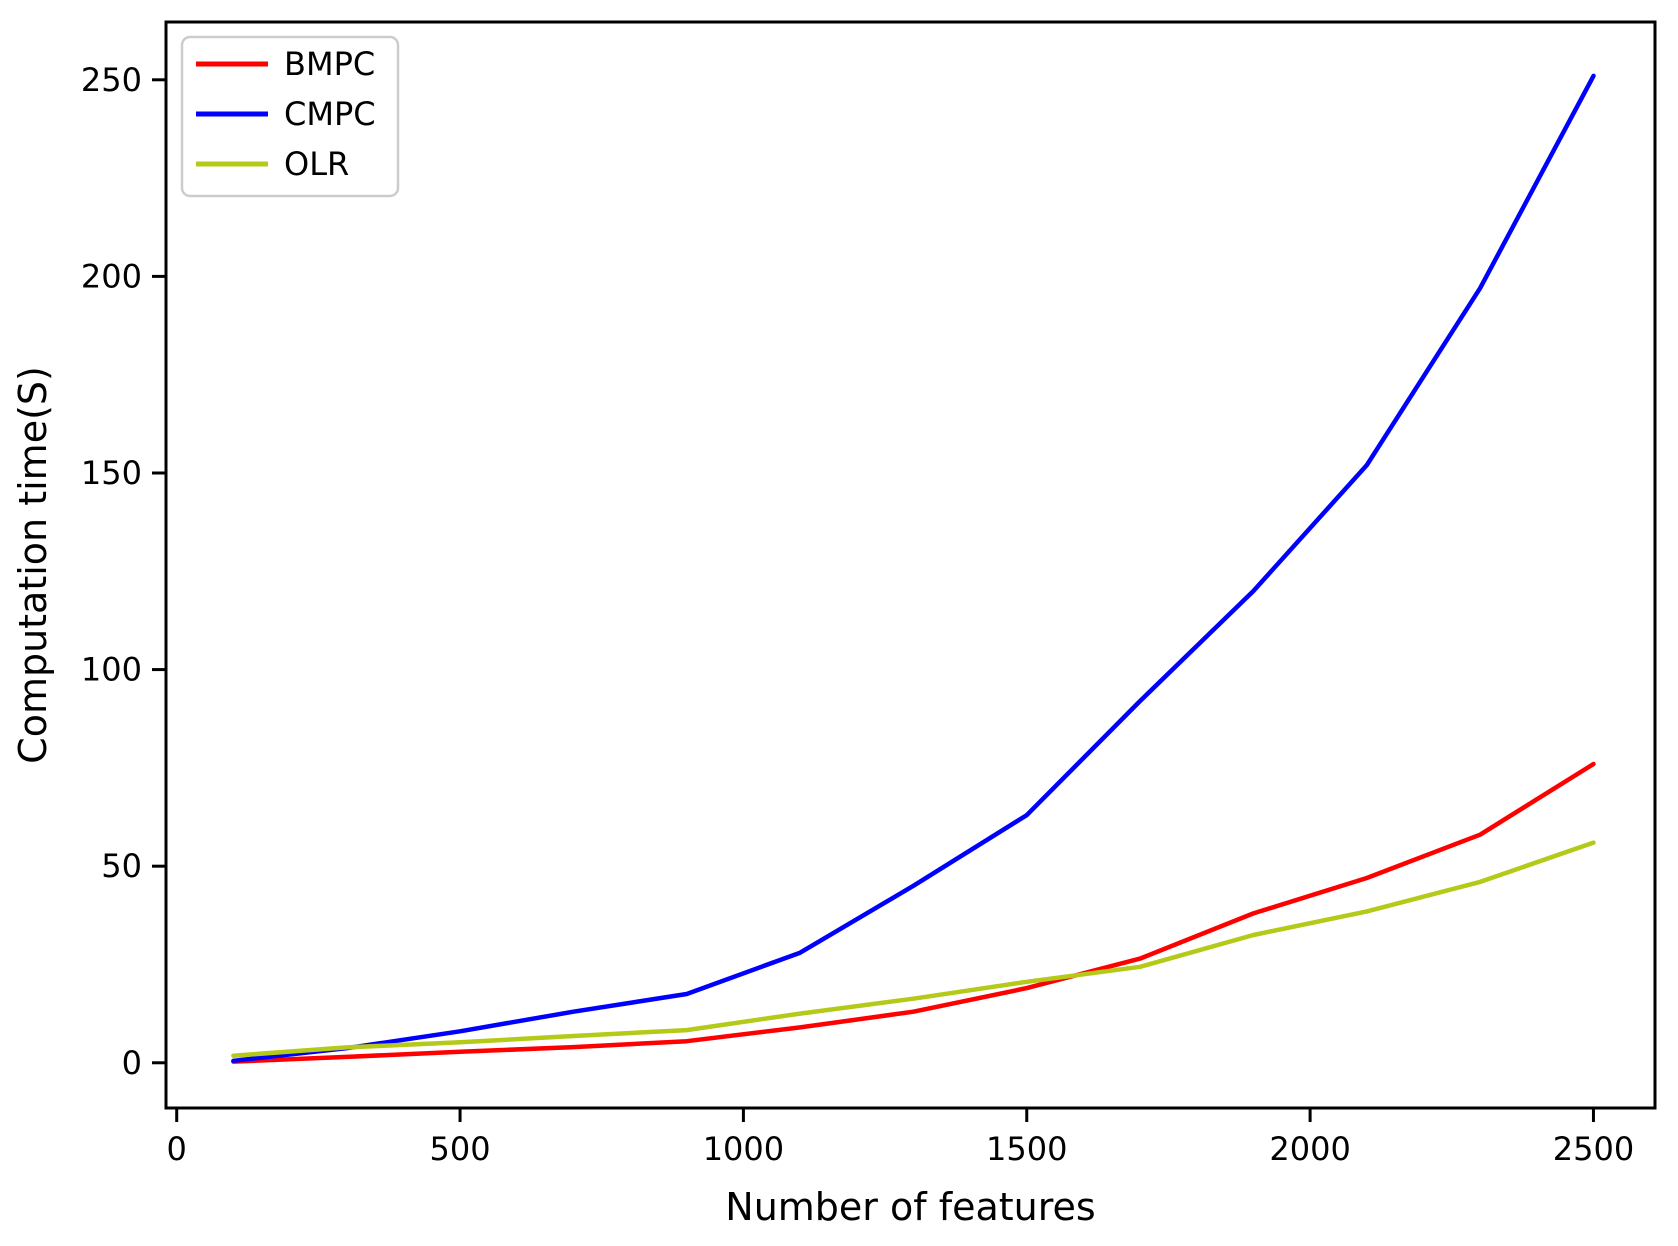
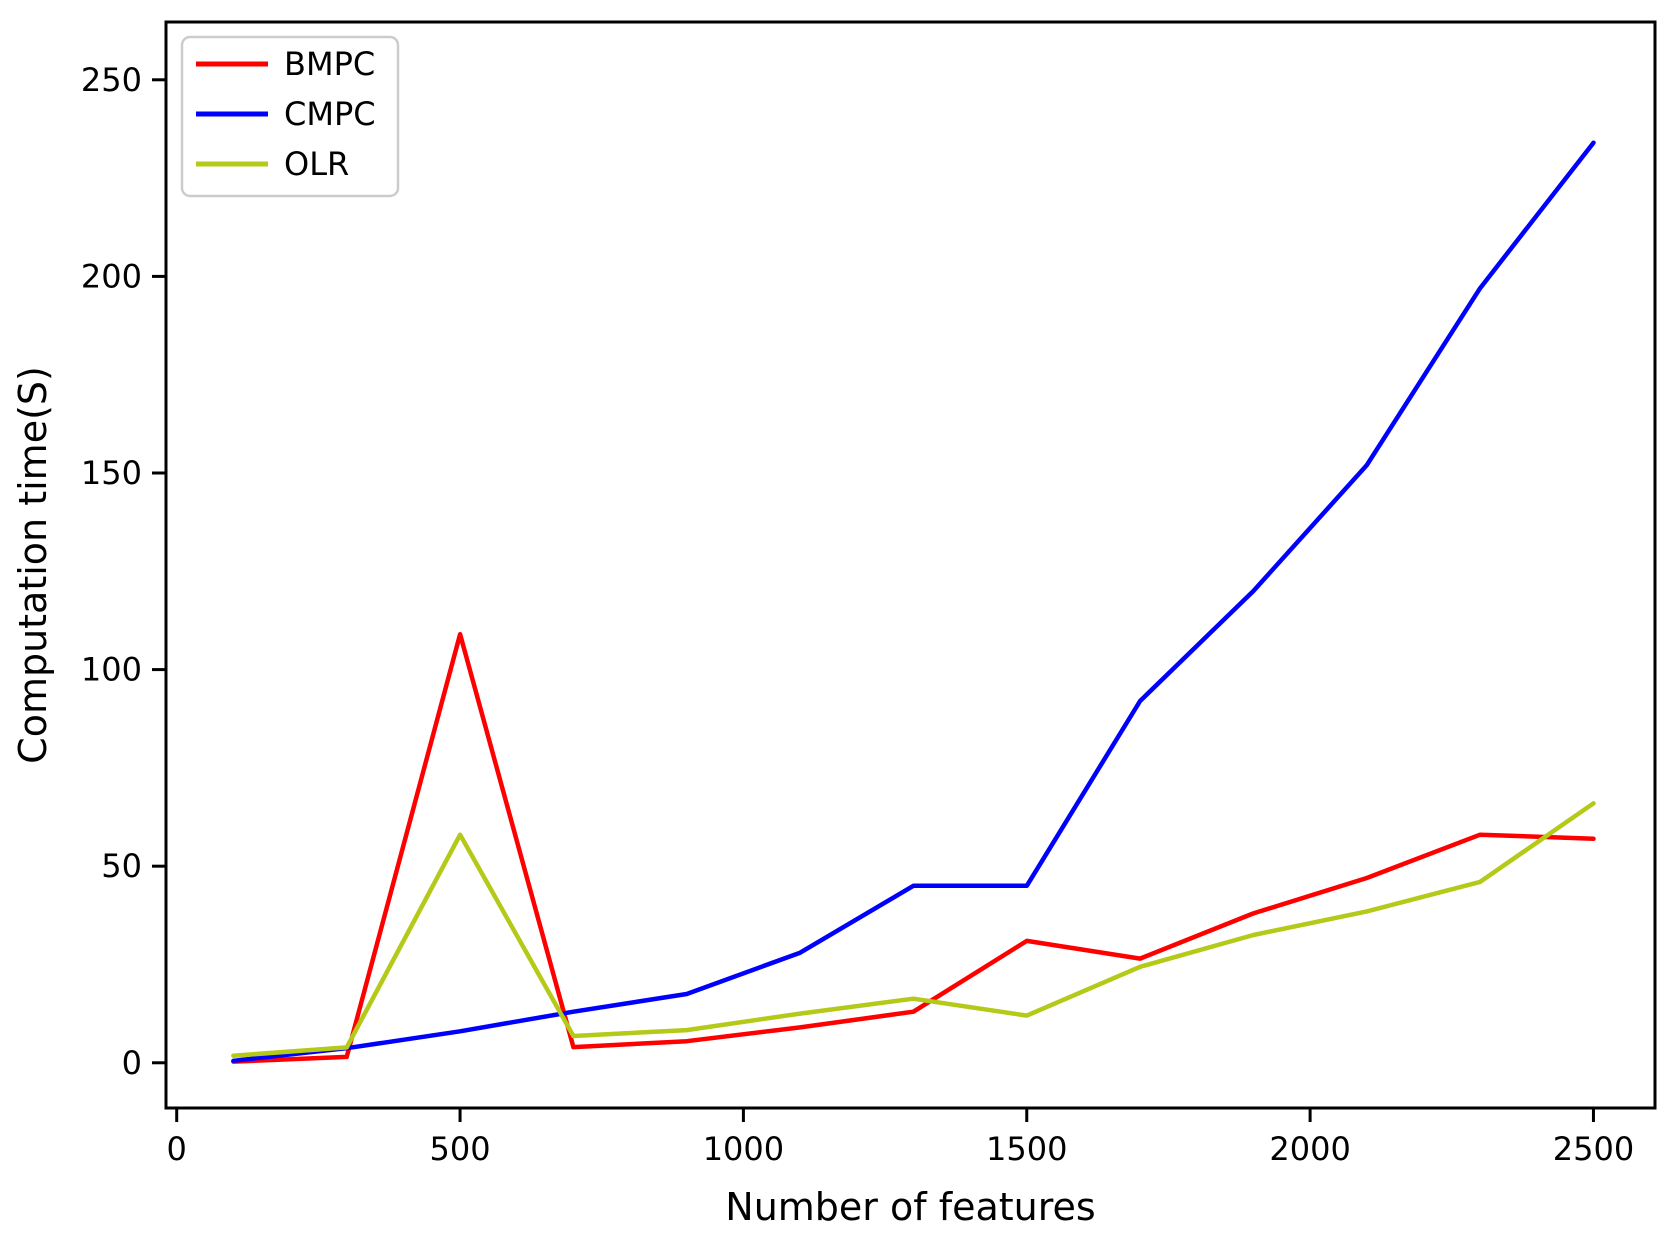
BMPC/500: 3 -> 109
OLR/500: 5 -> 58
BMPC/1500: 19 -> 31
CMPC/1500: 63 -> 45
OLR/1500: 21 -> 12
BMPC/2500: 76 -> 57
CMPC/2500: 251 -> 234
OLR/2500: 56 -> 66
